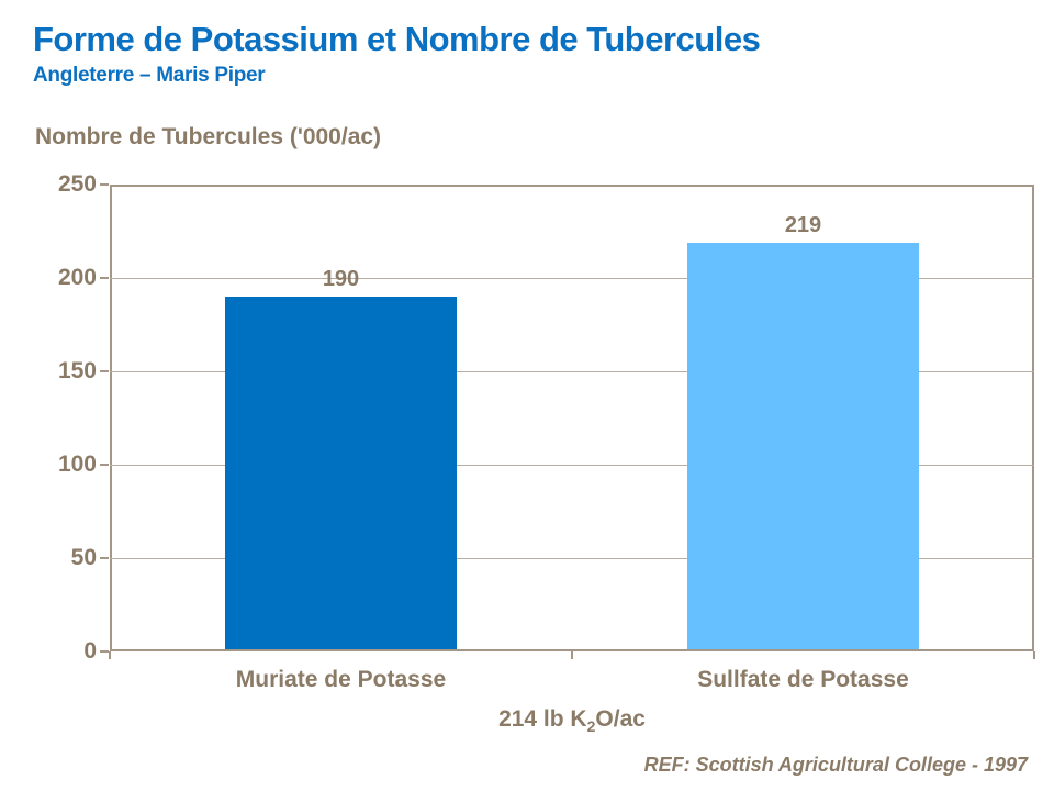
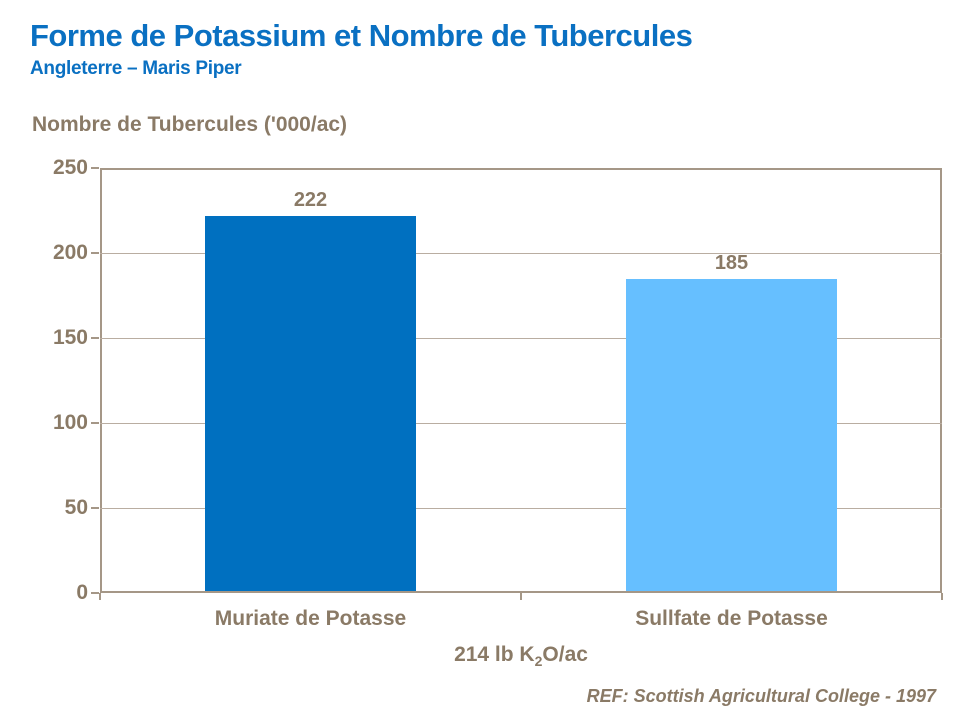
Muriate de Potasse: 190 -> 222
Sullfate de Potasse: 219 -> 185
